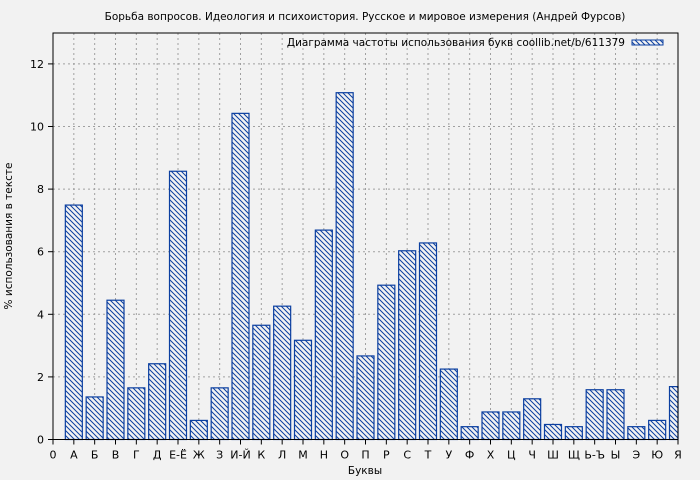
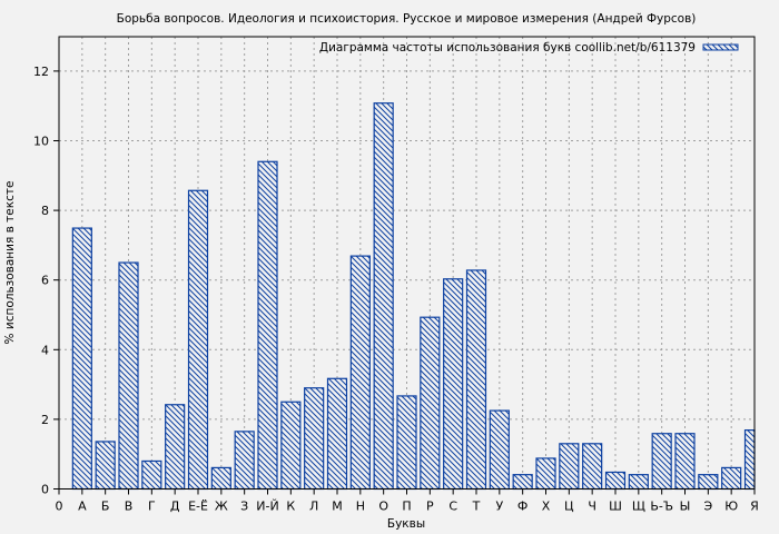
В: 4.5 -> 6.5
Г: 1.6 -> 0.8
И-Й: 10.4 -> 9.4
К: 3.6 -> 2.5
Л: 4.3 -> 2.9
Ц: 0.9 -> 1.3
